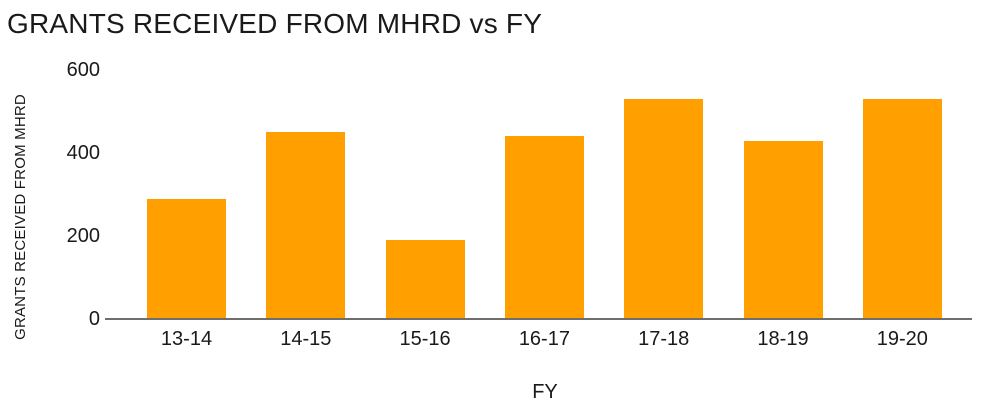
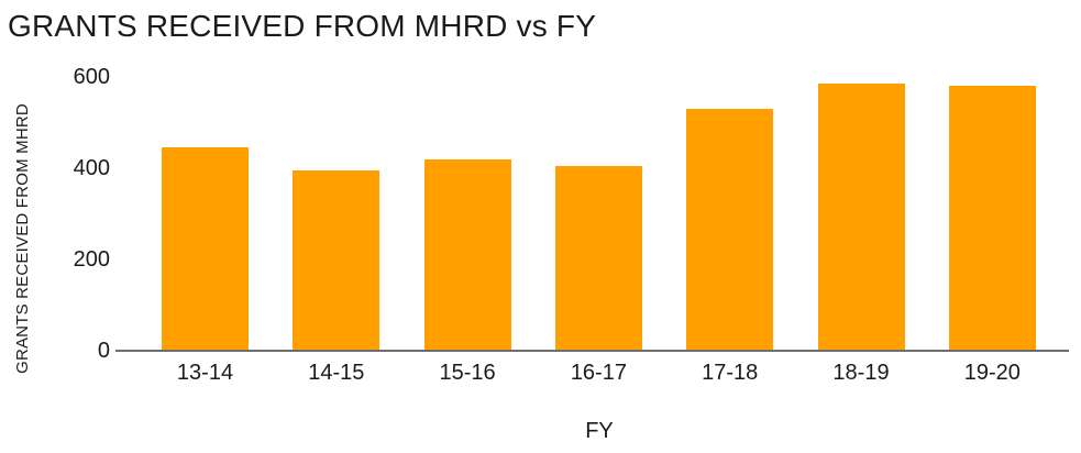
13-14: 290 -> 440
14-15: 450 -> 400
15-16: 190 -> 420
16-17: 440 -> 400
18-19: 430 -> 580
19-20: 530 -> 580
